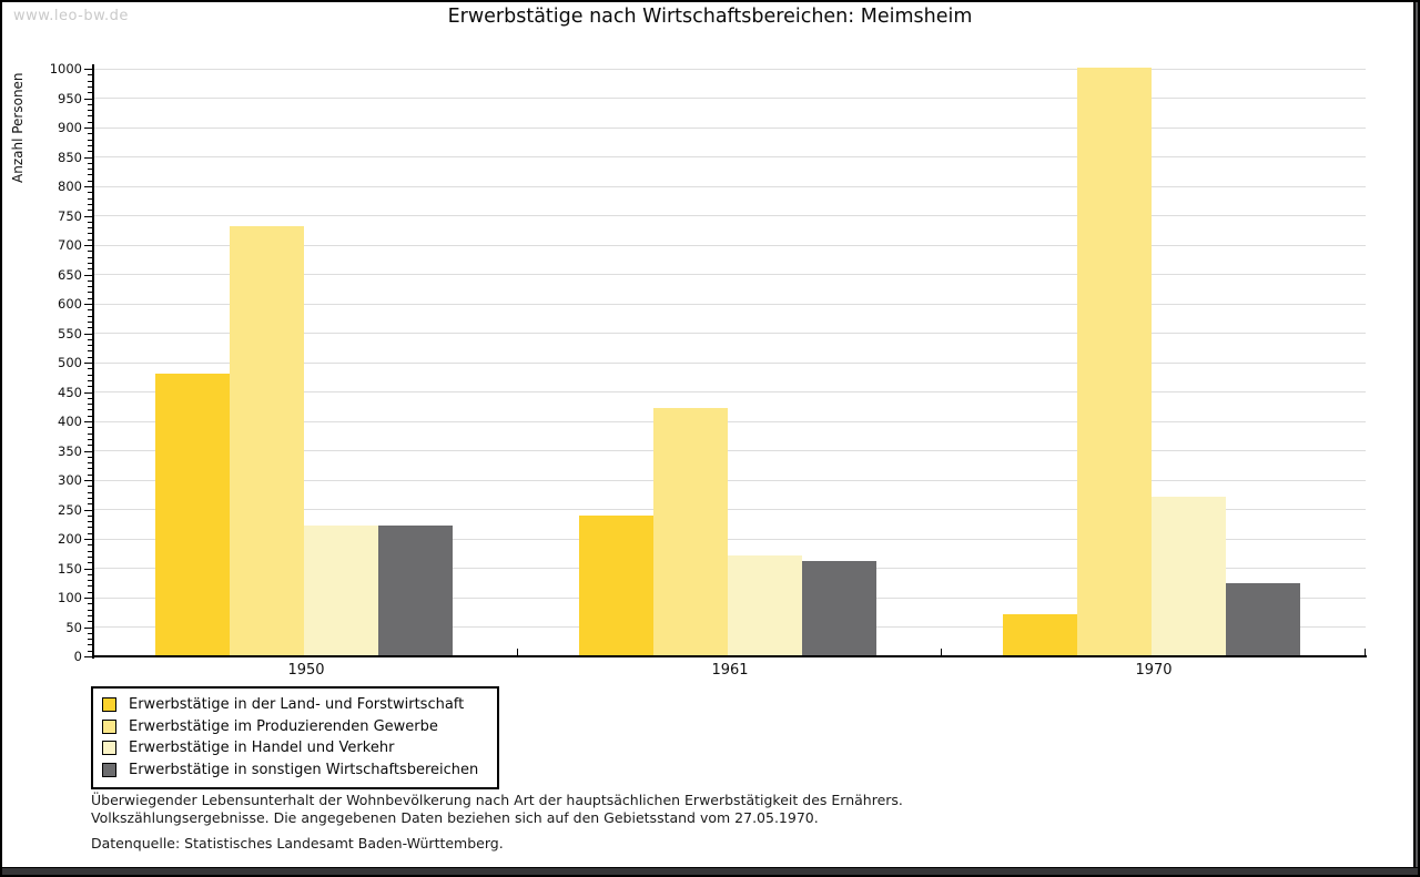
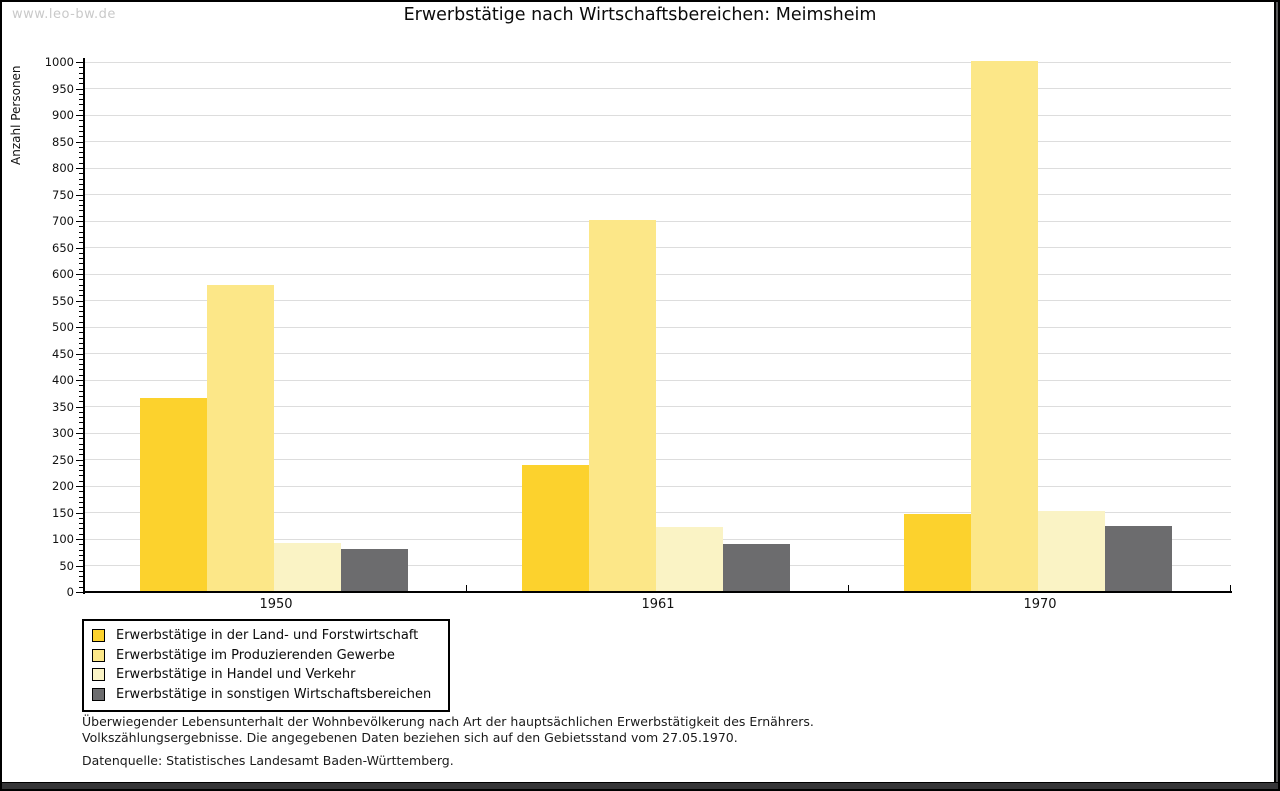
Erwerbstätige in der Land- und Forstwirtschaft/1950: 480 -> 360
Erwerbstätige im Produzierenden Gewerbe/1950: 730 -> 580
Erwerbstätige in Handel und Verkehr/1950: 220 -> 90
Erwerbstätige in sonstigen Wirtschaftsbereichen/1950: 220 -> 80
Erwerbstätige im Produzierenden Gewerbe/1961: 420 -> 700
Erwerbstätige in Handel und Verkehr/1961: 170 -> 120
Erwerbstätige in sonstigen Wirtschaftsbereichen/1961: 160 -> 90
Erwerbstätige in der Land- und Forstwirtschaft/1970: 70 -> 150
Erwerbstätige in Handel und Verkehr/1970: 270 -> 150
